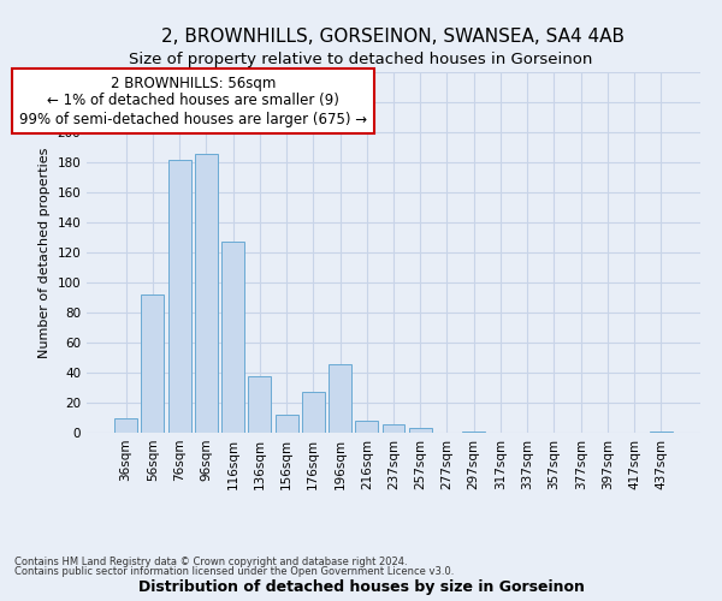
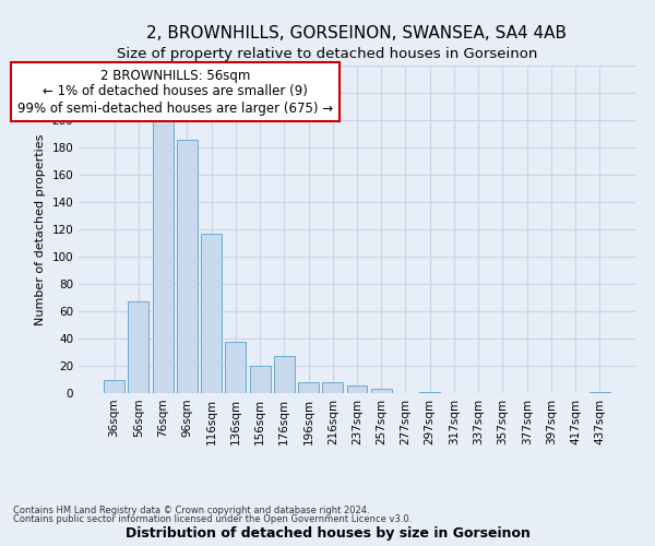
56sqm: 92 -> 67
76sqm: 182 -> 200
116sqm: 127 -> 117
156sqm: 12 -> 20
196sqm: 46 -> 8
